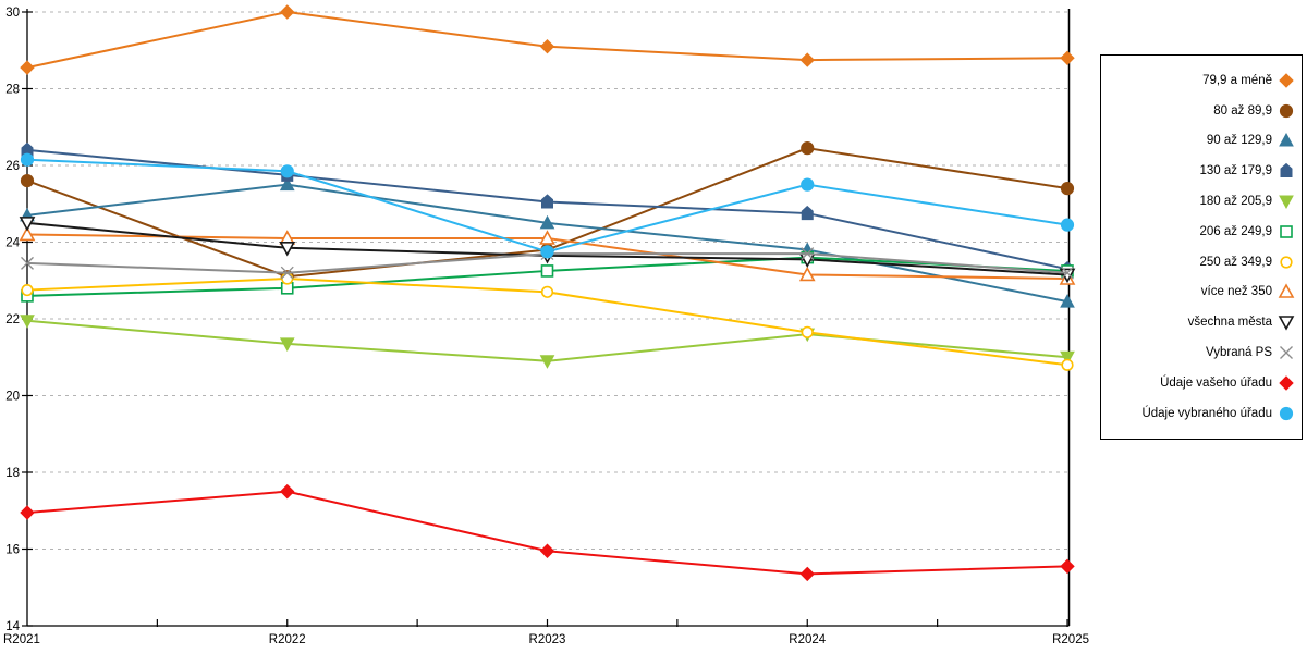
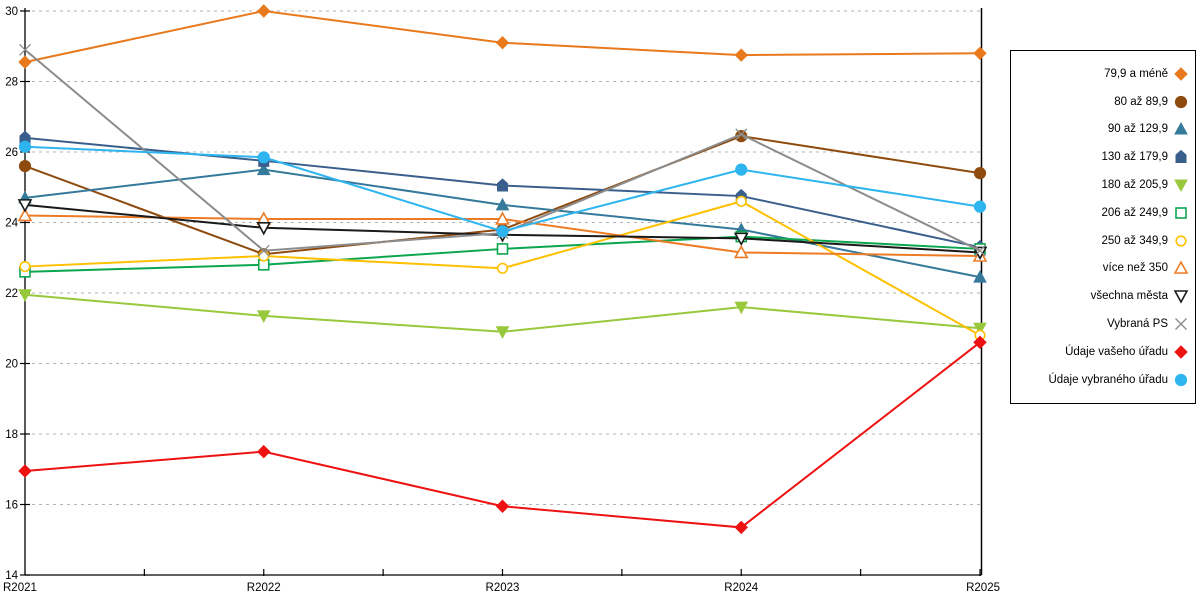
Vybraná PS/R2021: 23.4 -> 28.9
250 až 349,9/R2024: 21.6 -> 24.6
Vybraná PS/R2024: 23.7 -> 26.5
Údaje vašeho úřadu/R2025: 15.6 -> 20.6
